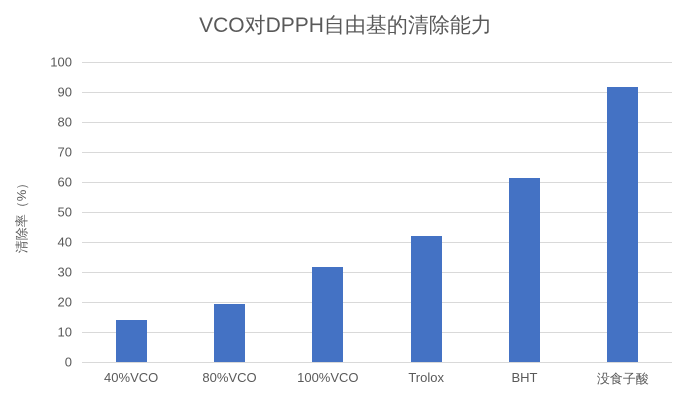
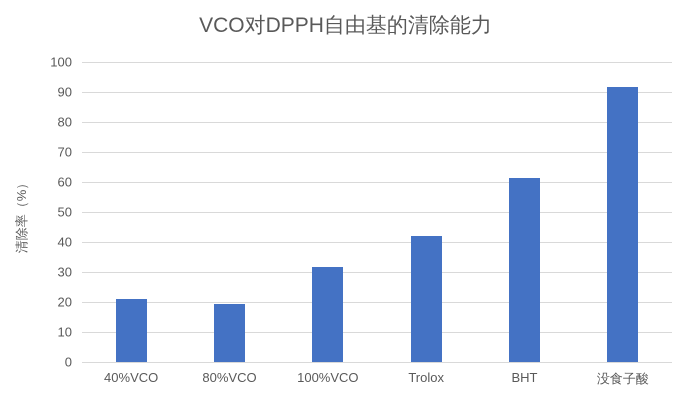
40%VCO: 14 -> 21
